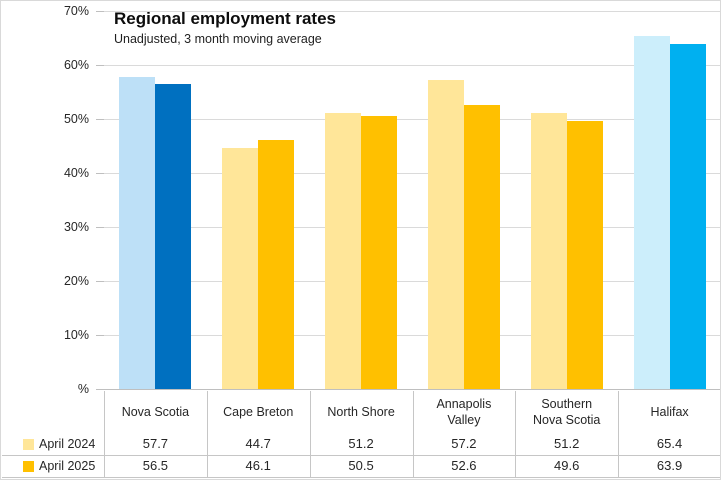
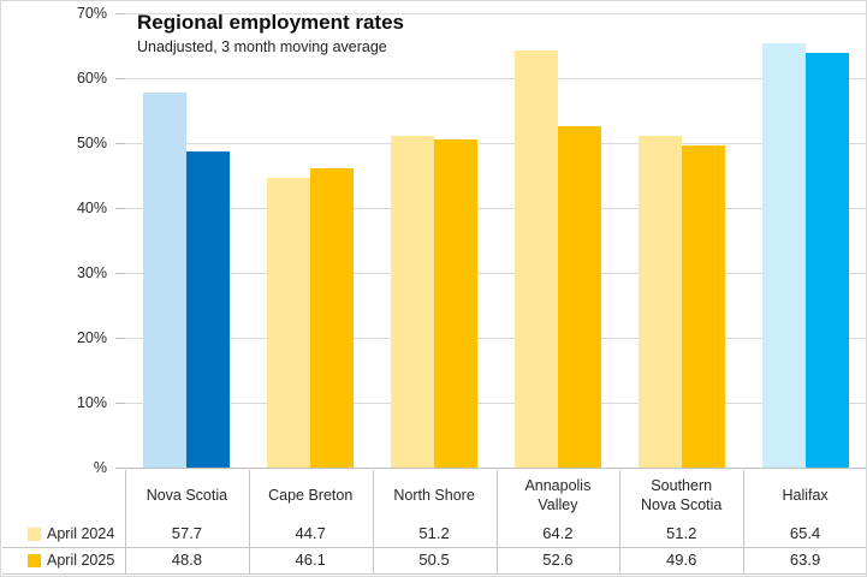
April 2025/Nova Scotia: 56.5 -> 48.8
April 2024/Annapolis Valley: 57.2 -> 64.2
